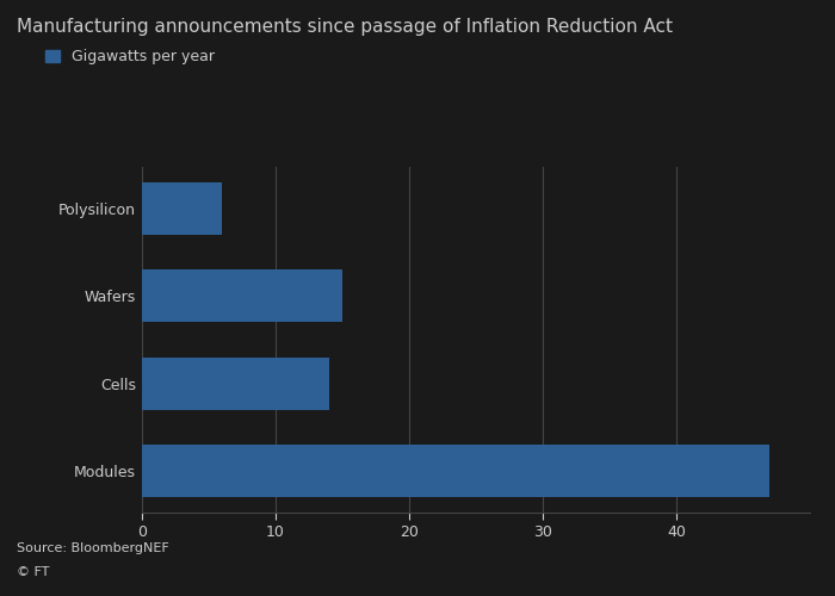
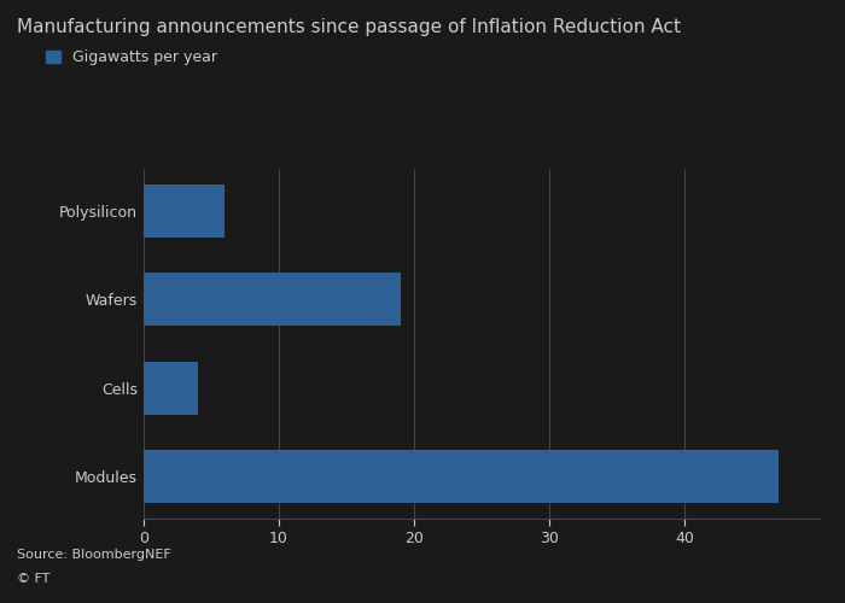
Wafers: 15 -> 19
Cells: 14 -> 4
